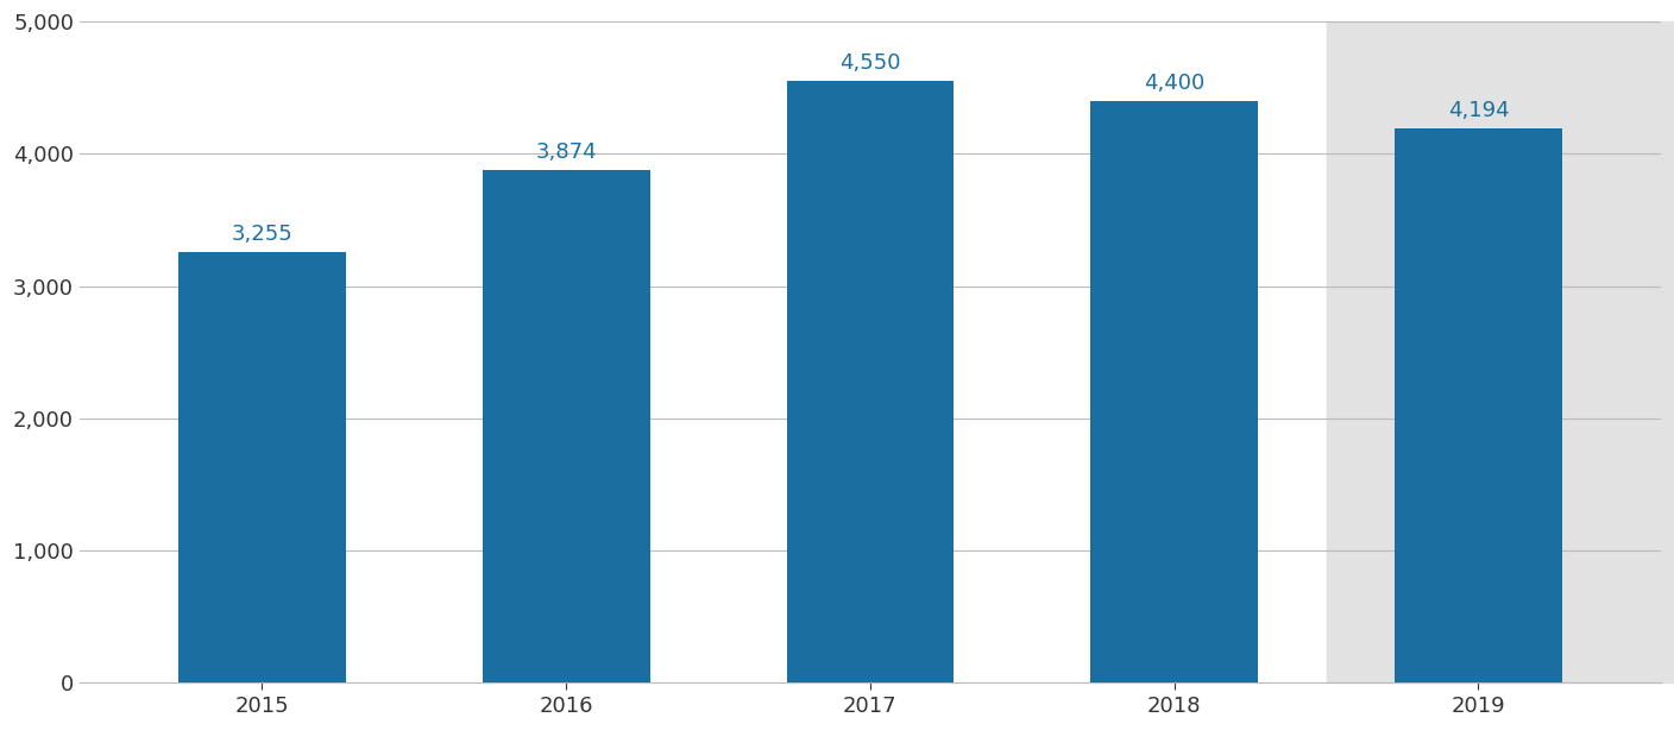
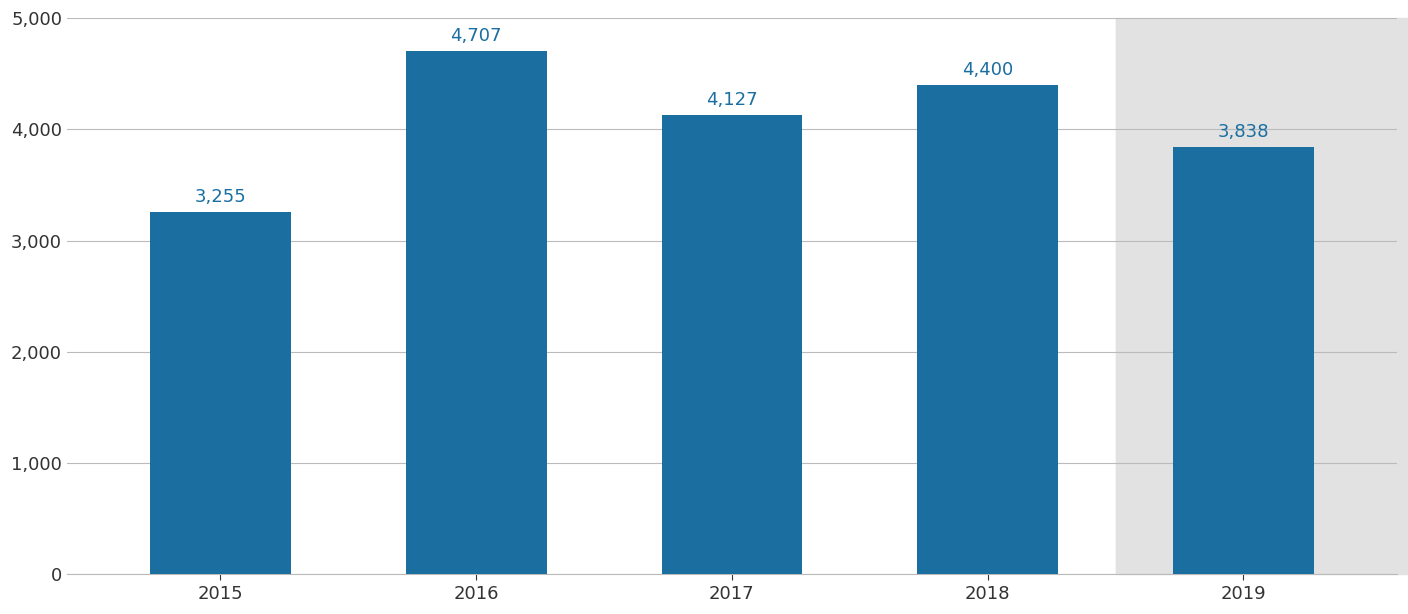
2016: 3,874 -> 4,707
2017: 4,550 -> 4,127
2019: 4,194 -> 3,838
